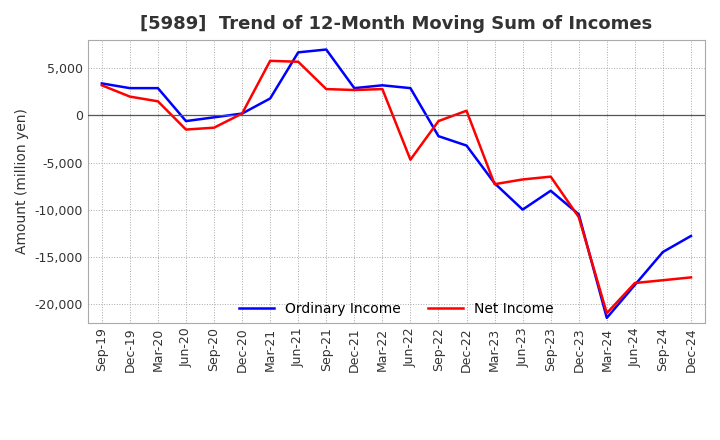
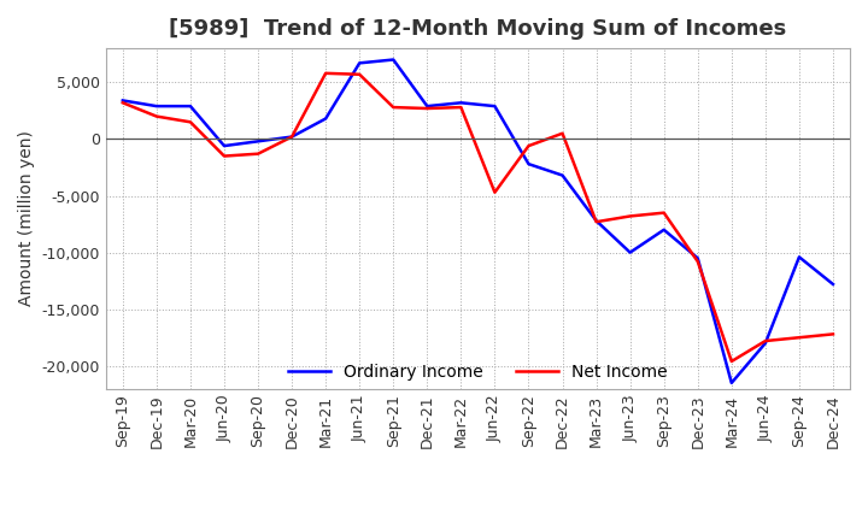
Net Income/Mar-24: -21,000 -> -19,600
Ordinary Income/Sep-24: -14,500 -> -10,400
